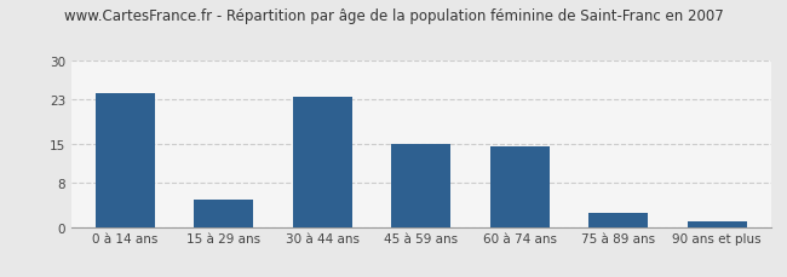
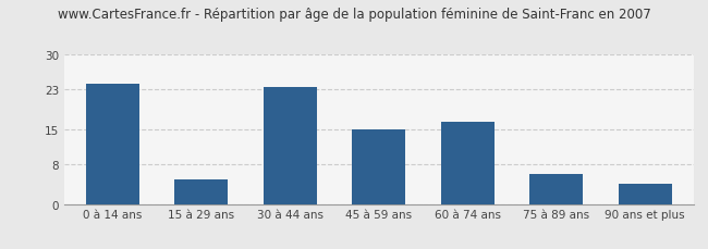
60 à 74 ans: 14.5 -> 16.5
75 à 89 ans: 2.5 -> 6.0
90 ans et plus: 1.0 -> 4.0
